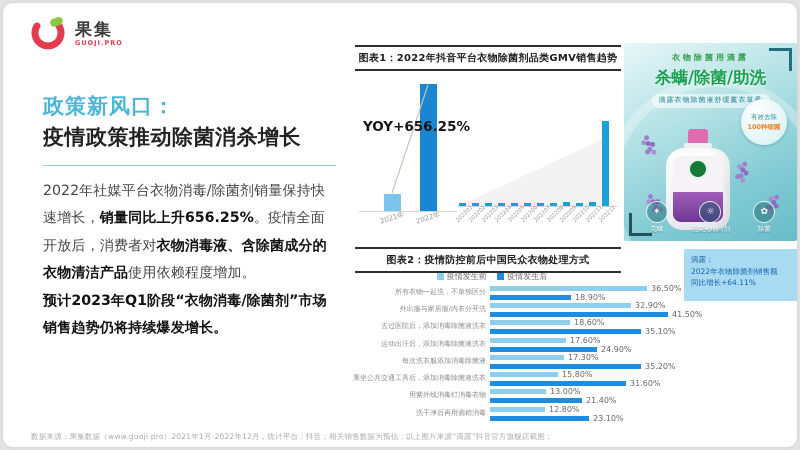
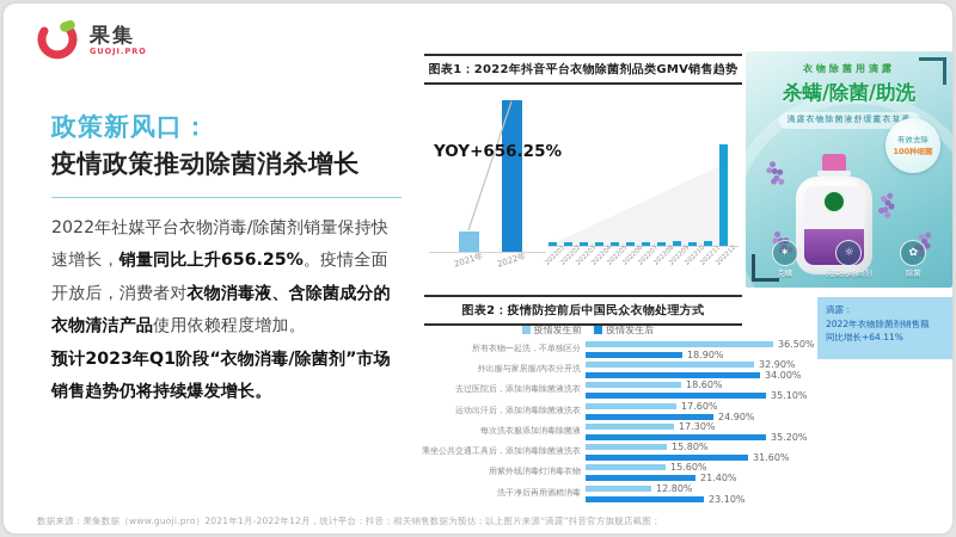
图表2：疫情防控前后中国民众衣物处理方式/疫情发生后/外出服与家居服/内衣分开洗: 41.50% -> 34.00%
图表2：疫情防控前后中国民众衣物处理方式/疫情发生前/用紫外线消毒灯消毒衣物: 13.00% -> 15.60%
